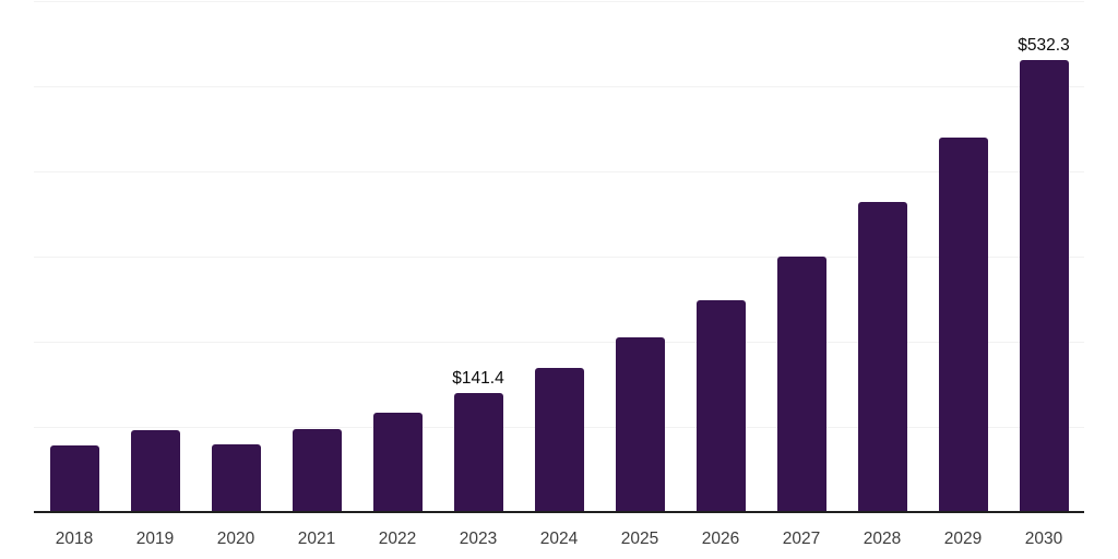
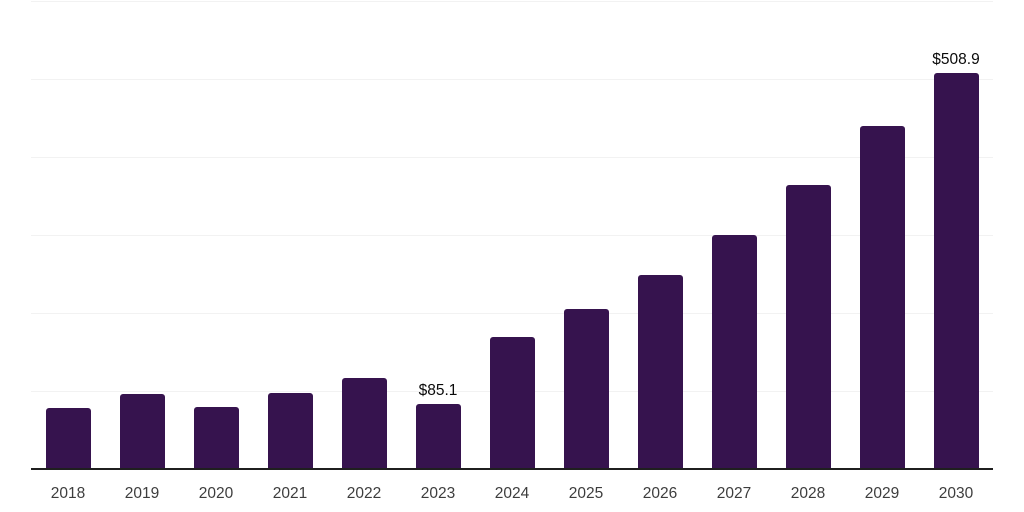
2023: $141.4 -> $85.1
2030: $532.3 -> $508.9
